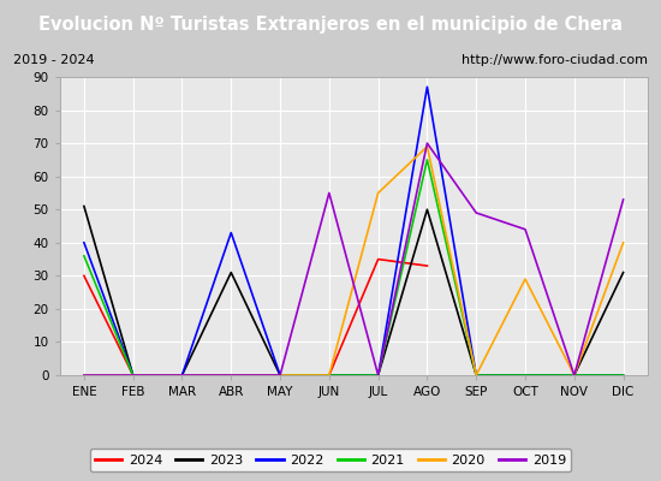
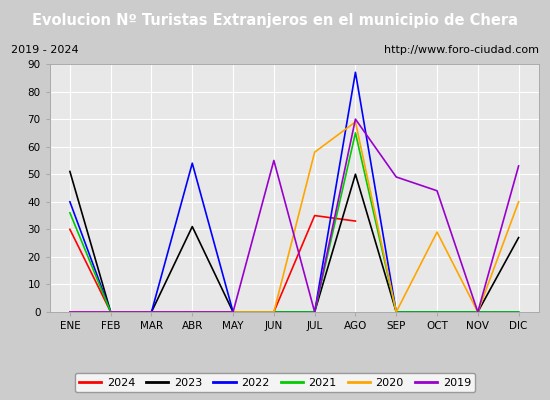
2022/ABR: 43 -> 54
2020/JUL: 55 -> 58
2023/DIC: 31 -> 27
